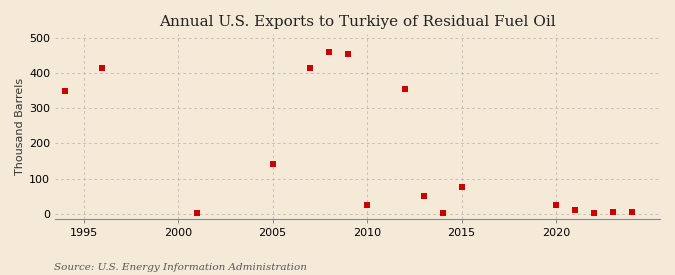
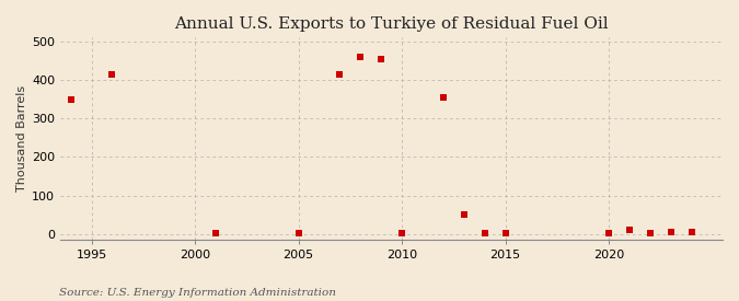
2005: 140 -> 2
2010: 25 -> 2
2015: 75 -> 2
2020: 25 -> 2
